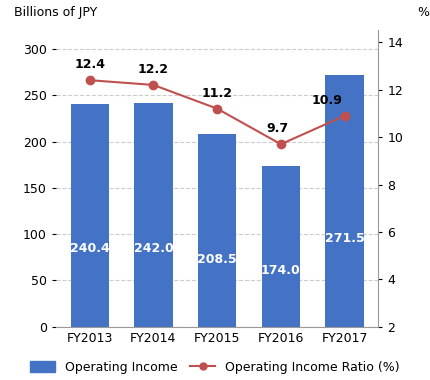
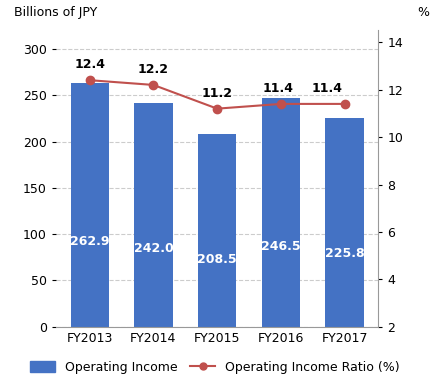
Operating Income/FY2013: 240.4 -> 262.9
Operating Income/FY2016: 174.0 -> 246.5
Operating Income Ratio (%)/FY2016: 9.7 -> 11.4
Operating Income/FY2017: 271.5 -> 225.8
Operating Income Ratio (%)/FY2017: 10.9 -> 11.4
